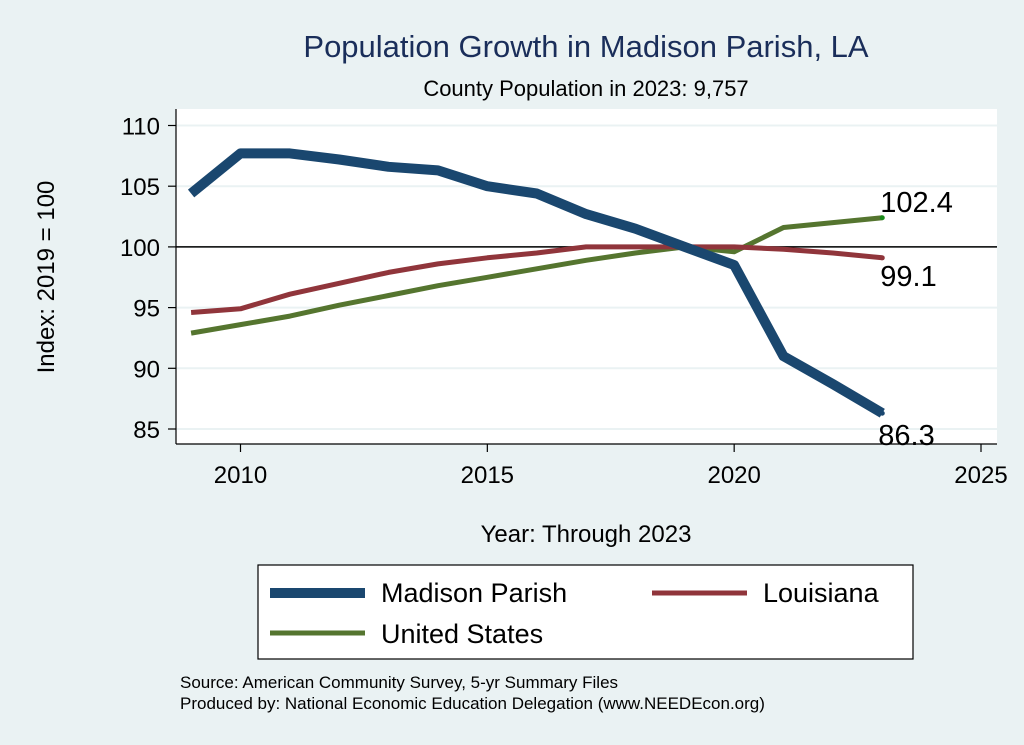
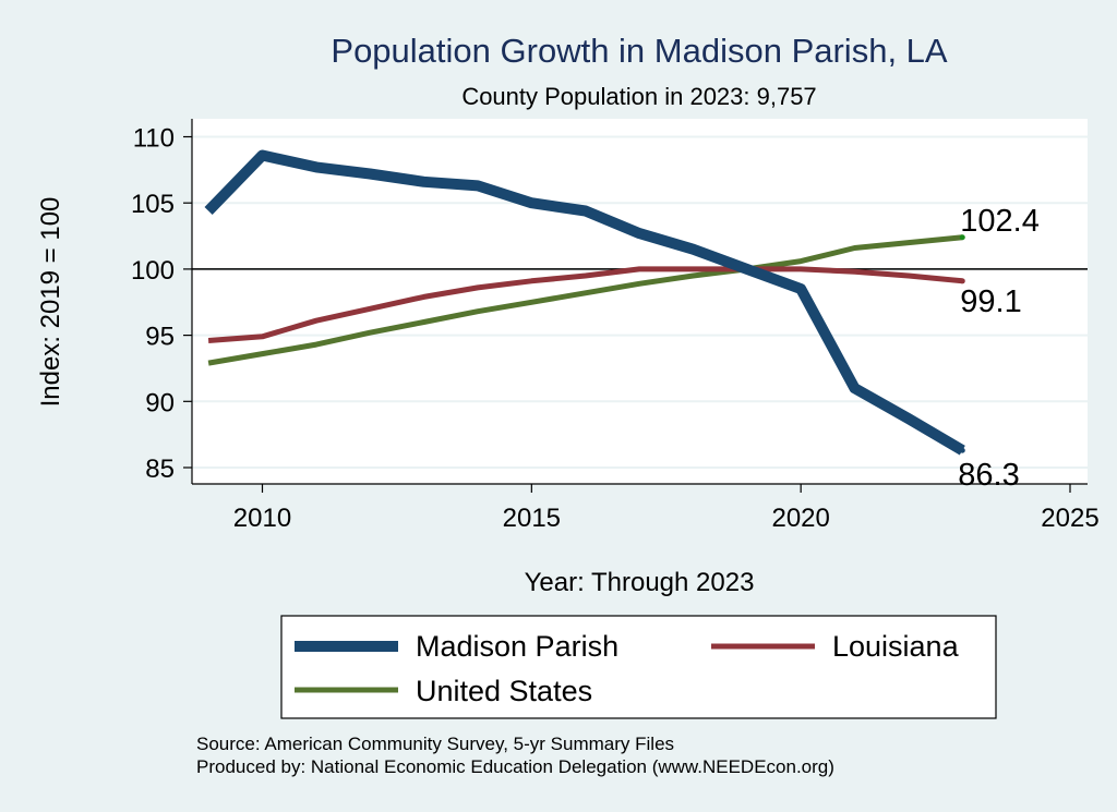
Madison Parish/2010: 107.7 -> 108.6
United States/2020: 99.6 -> 100.6
